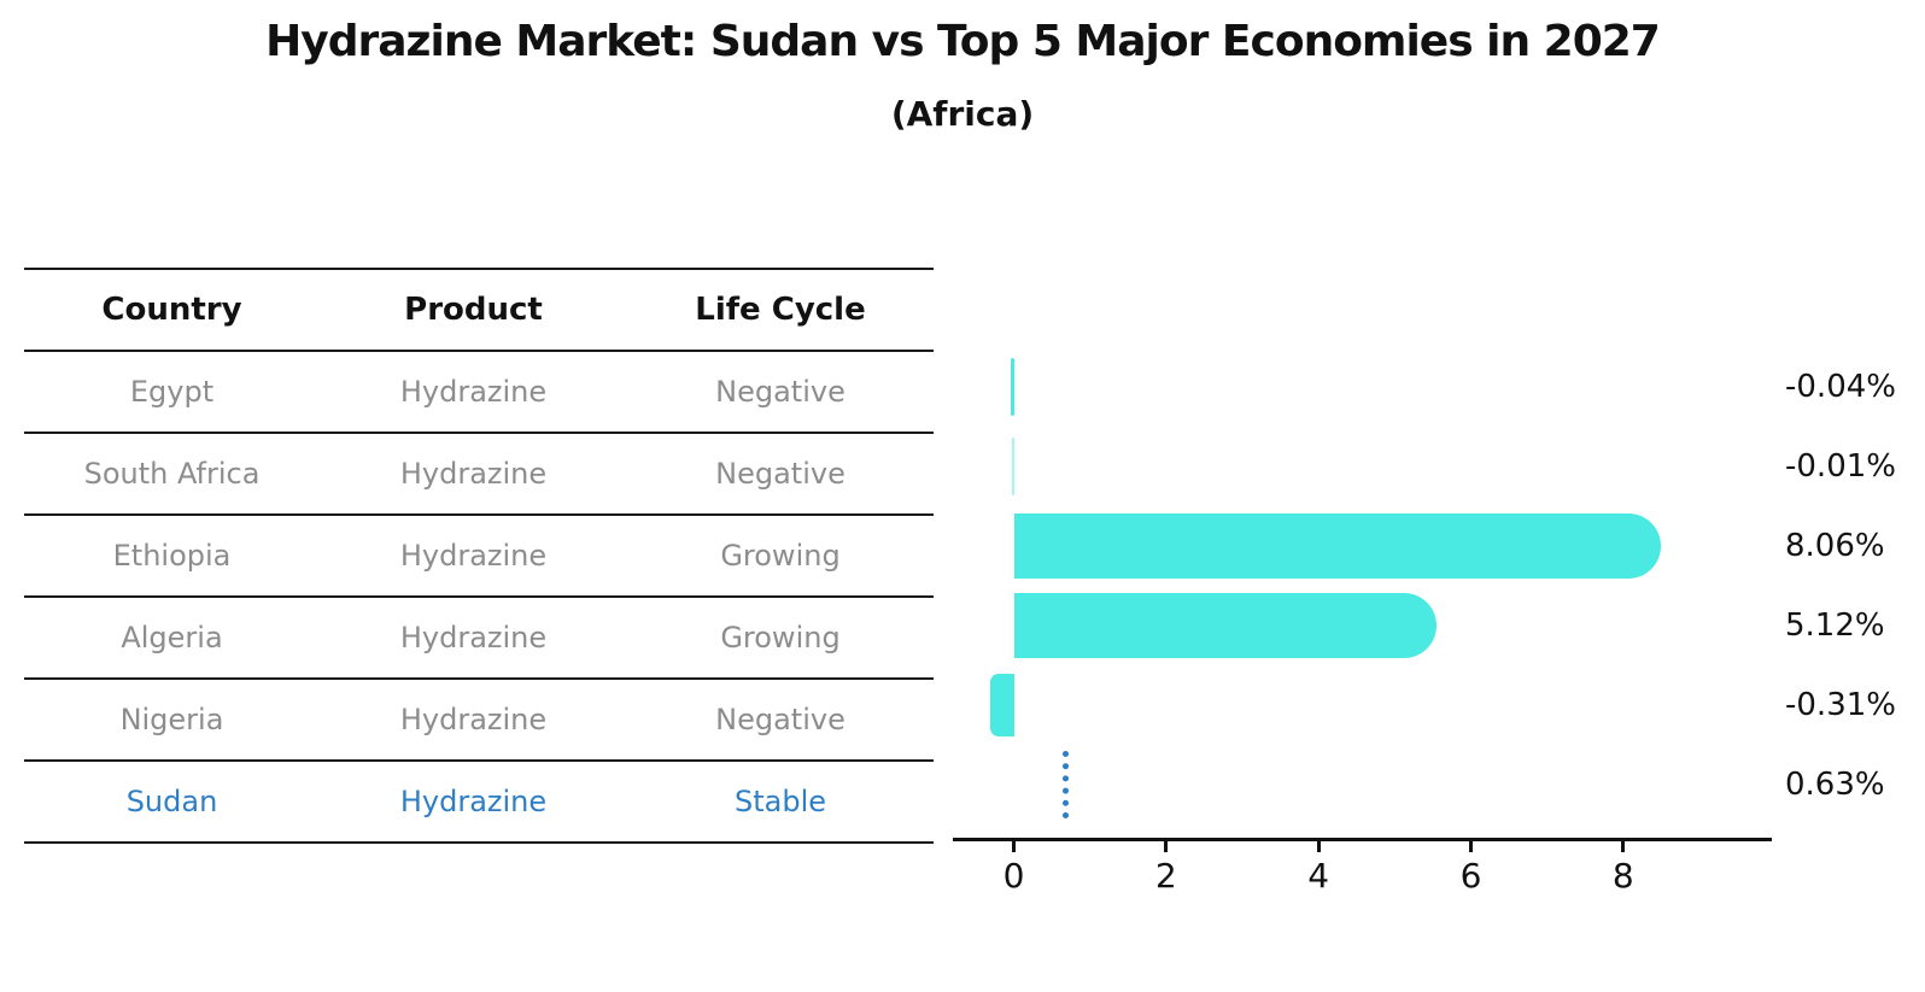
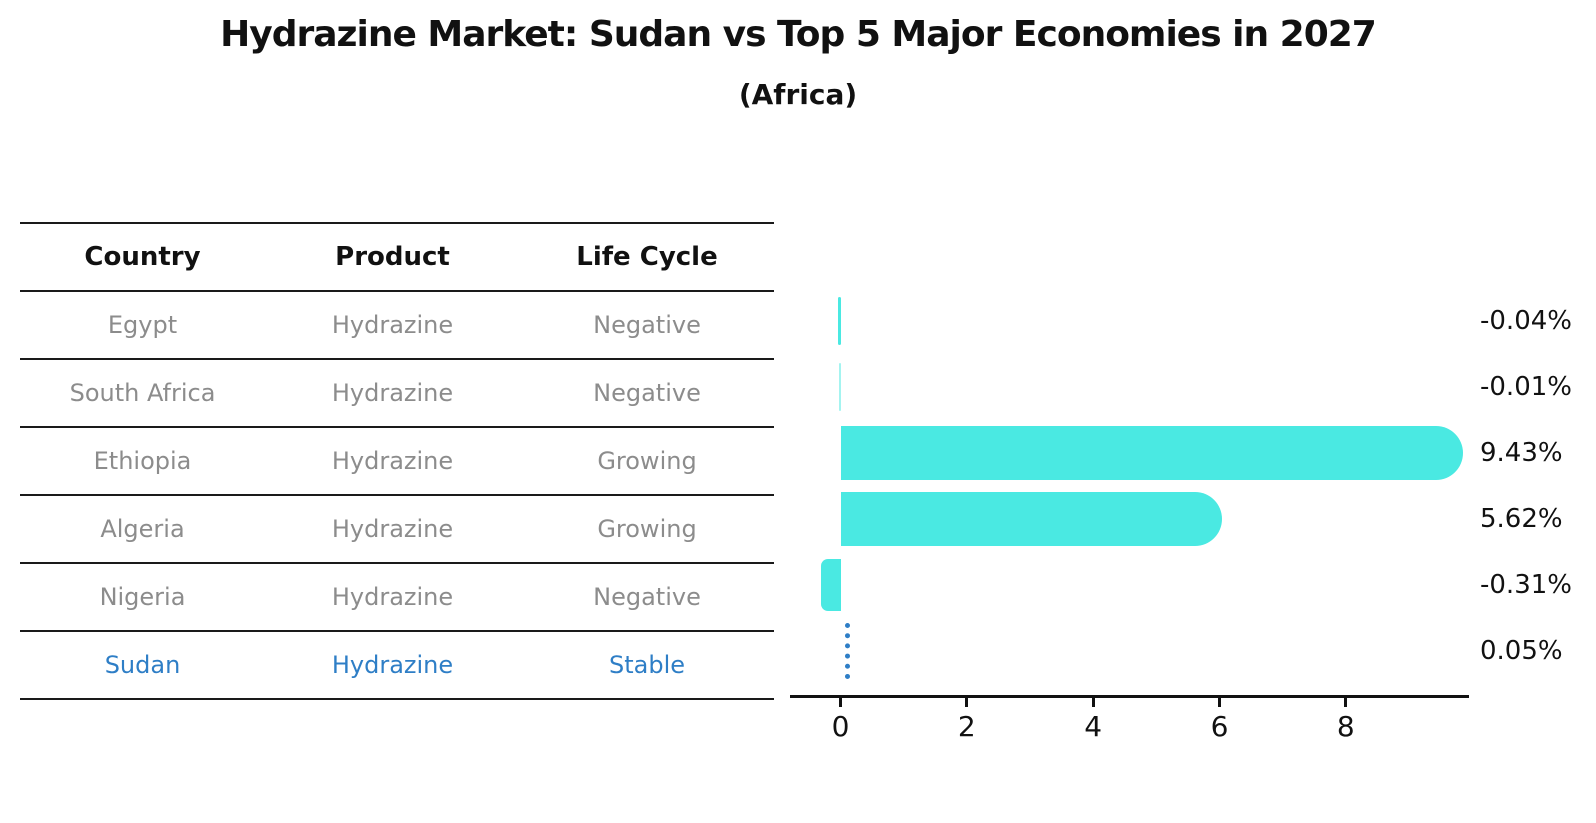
Ethiopia: 8.06% -> 9.43%
Algeria: 5.12% -> 5.62%
Sudan: 0.63% -> 0.05%
